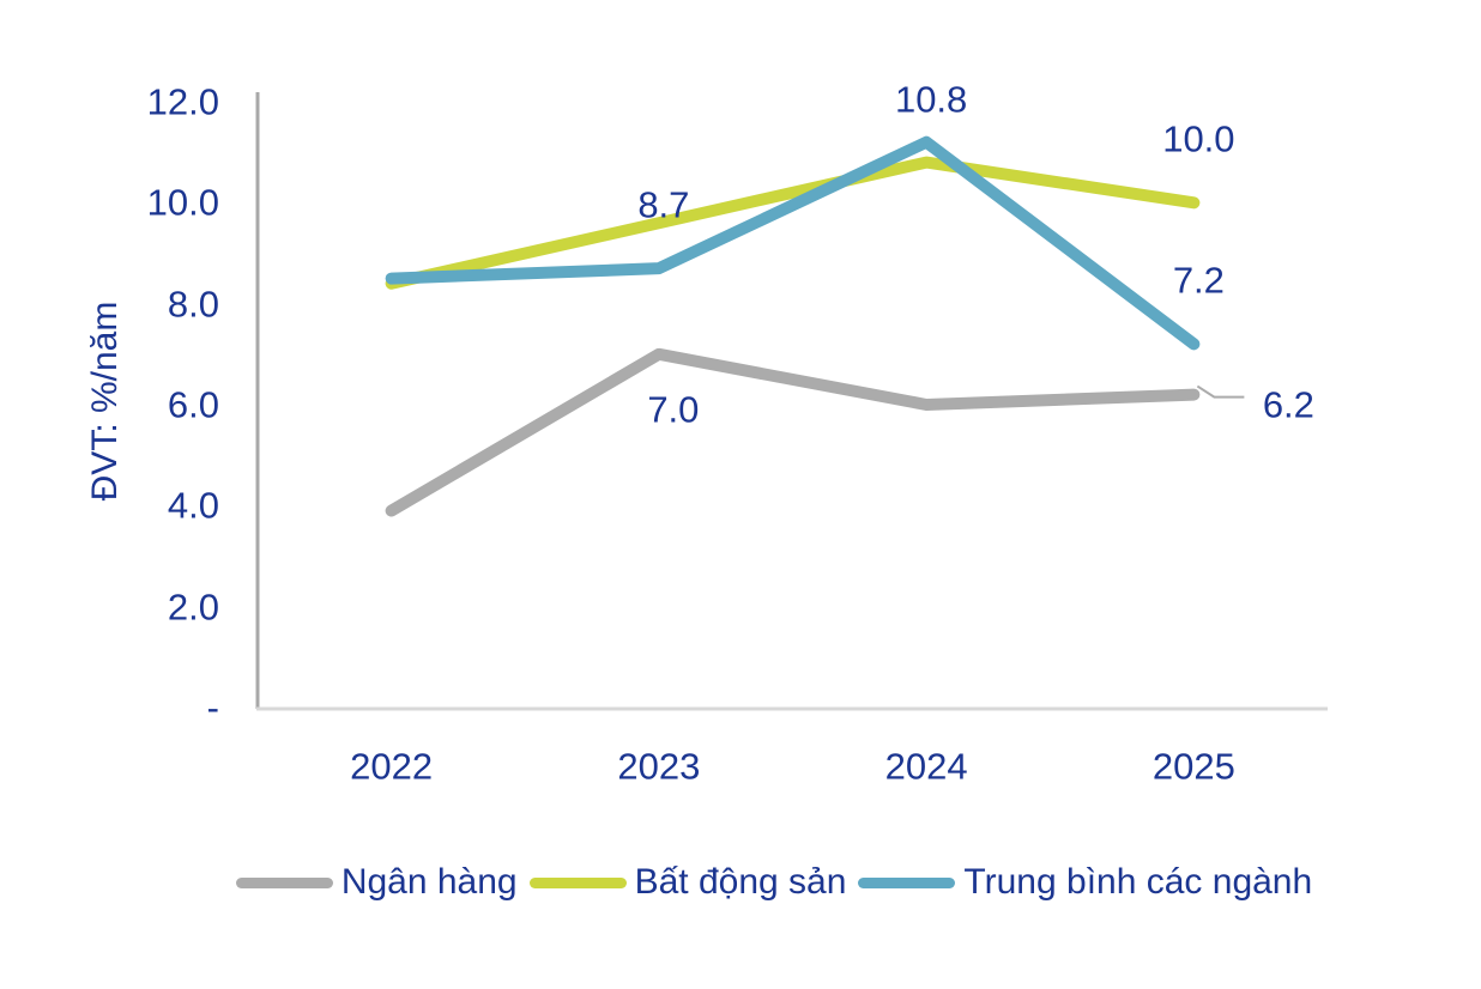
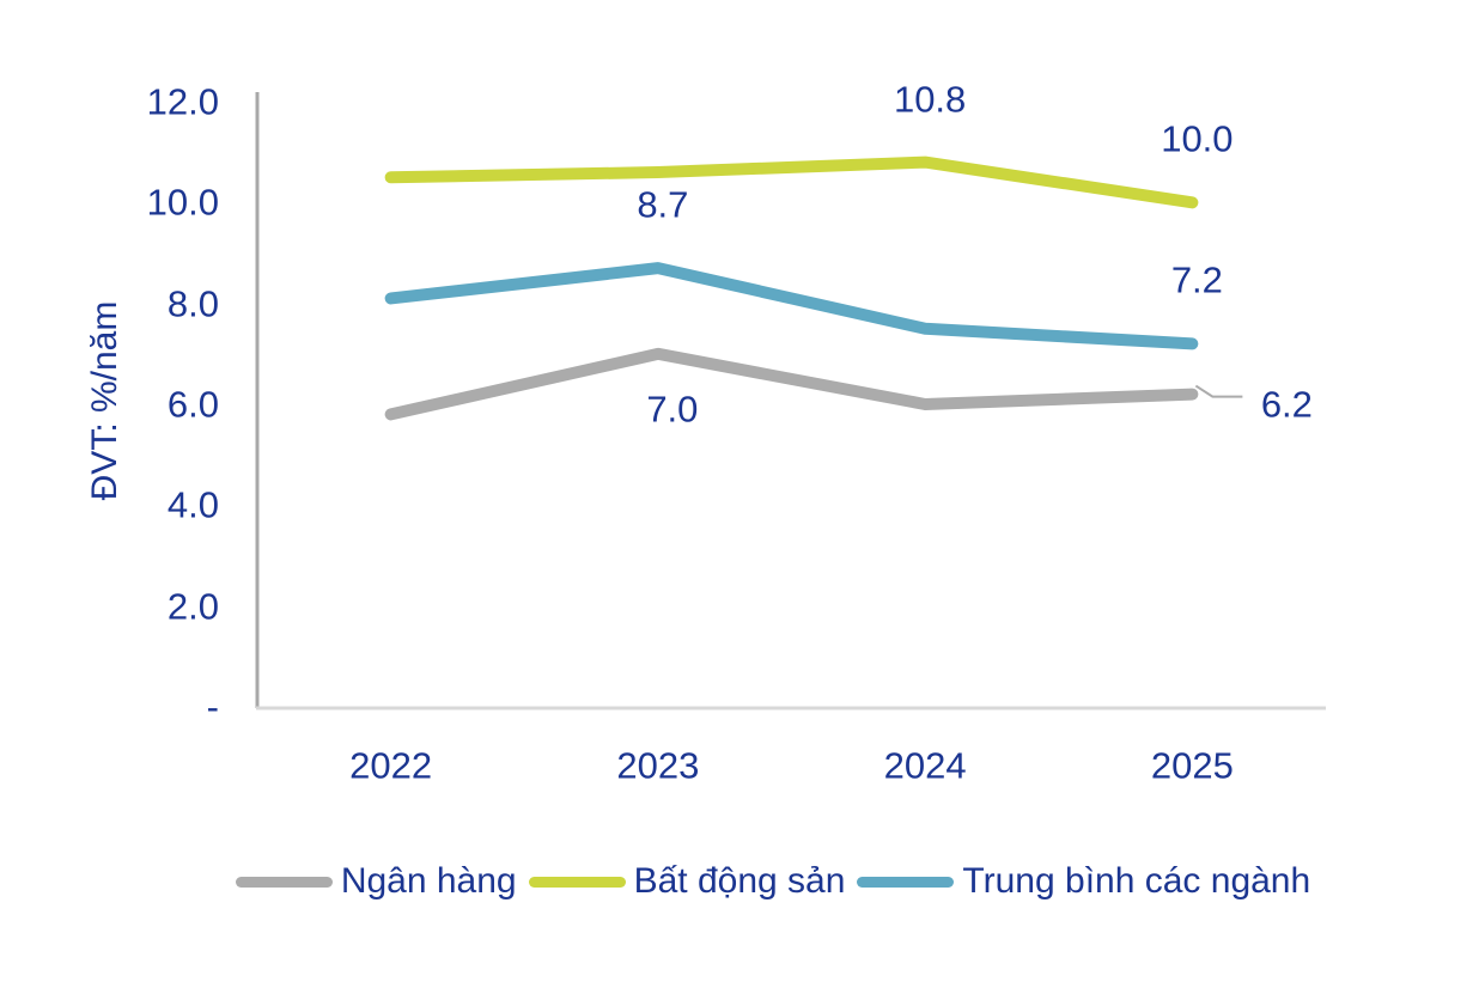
Ngân hàng/2022: 3.9 -> 5.8
Bất động sản/2022: 8.4 -> 10.5
Trung bình các ngành/2022: 8.5 -> 8.1
Bất động sản/2023: 9.6 -> 10.6
Trung bình các ngành/2024: 11.2 -> 7.5
